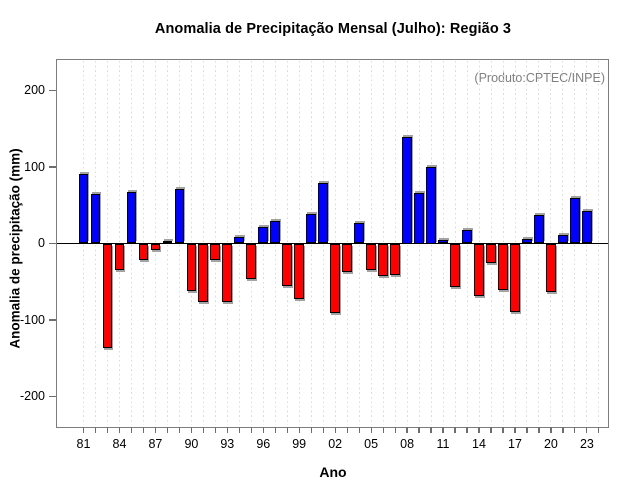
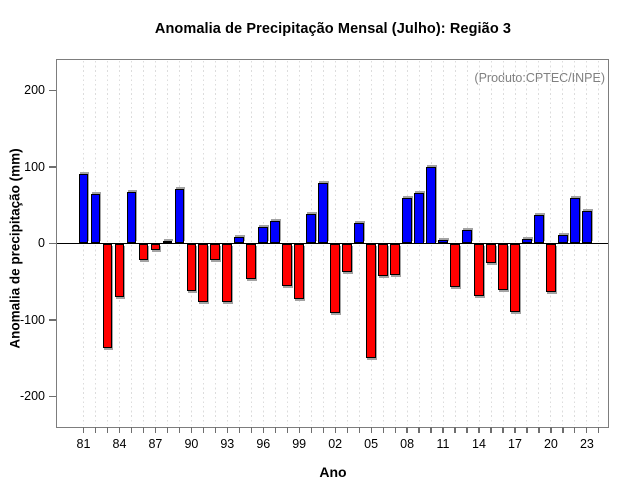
84: -30 -> -70
05: -30 -> -150
08: 140 -> 60
